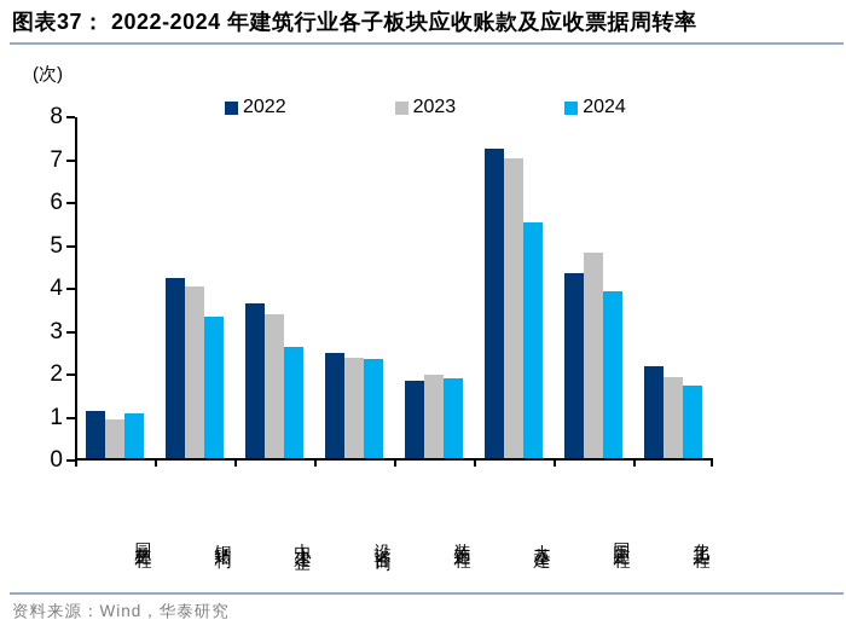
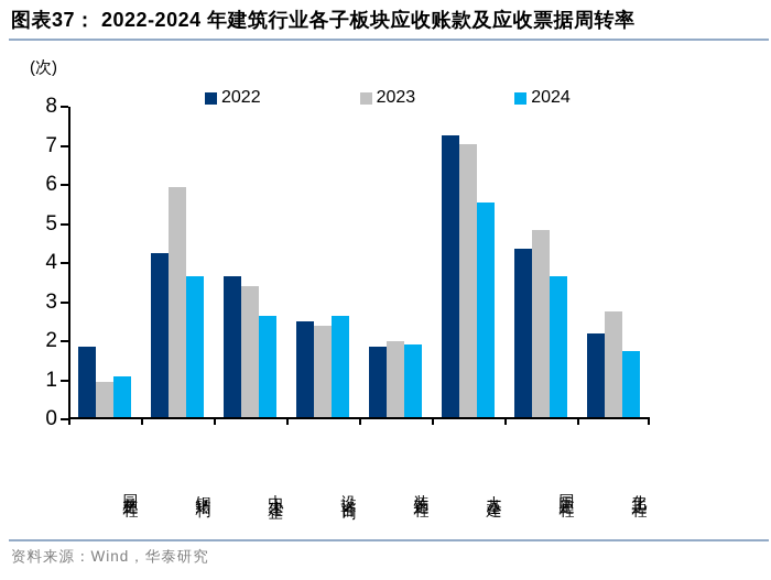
2022/园林工程: 1.1 -> 1.8
2023/钢结构: 4.0 -> 5.9
2024/钢结构: 3.3 -> 3.6
2024/设计咨询: 2.3 -> 2.6
2024/国际工程: 3.9 -> 3.6
2023/化工工程: 1.9 -> 2.7
